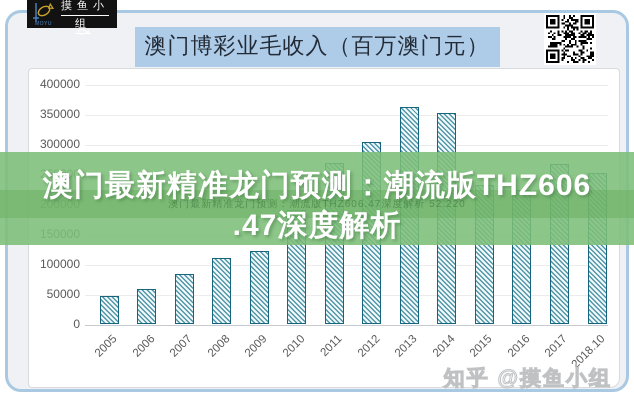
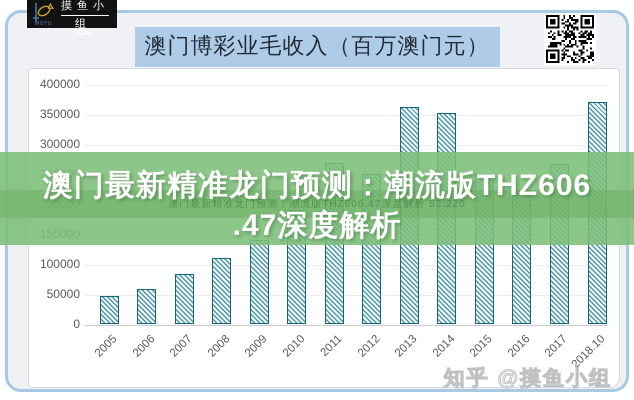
2009: 120000 -> 140000
2012: 300000 -> 250000
2015: 230000 -> 250000
2018.10: 250000 -> 370000
